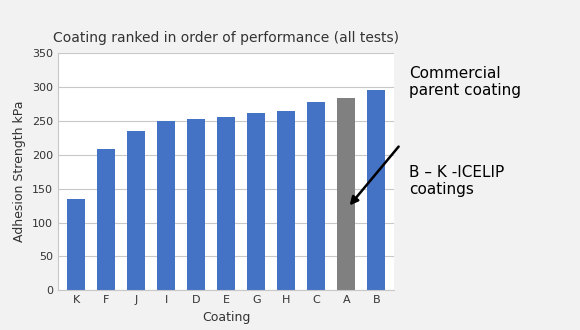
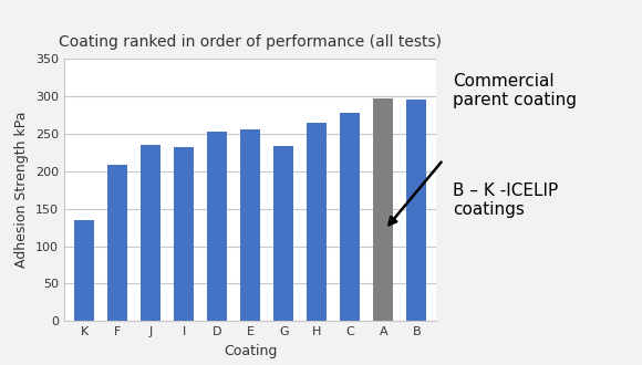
I: 250 -> 232
G: 262 -> 234
A: 284 -> 296
